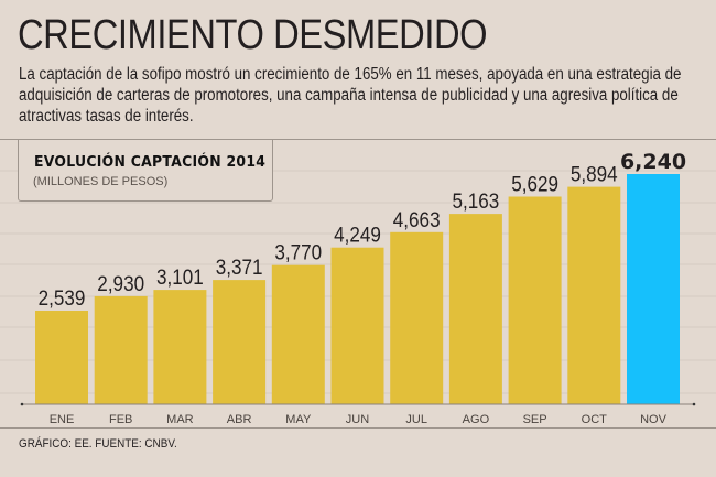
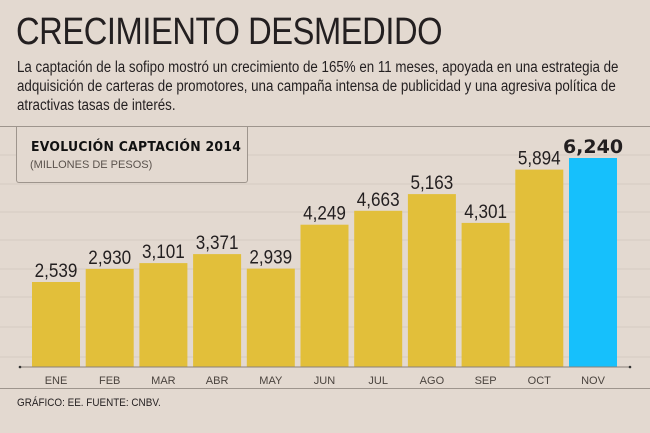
MAY: 3,770 -> 2,939
SEP: 5,629 -> 4,301
